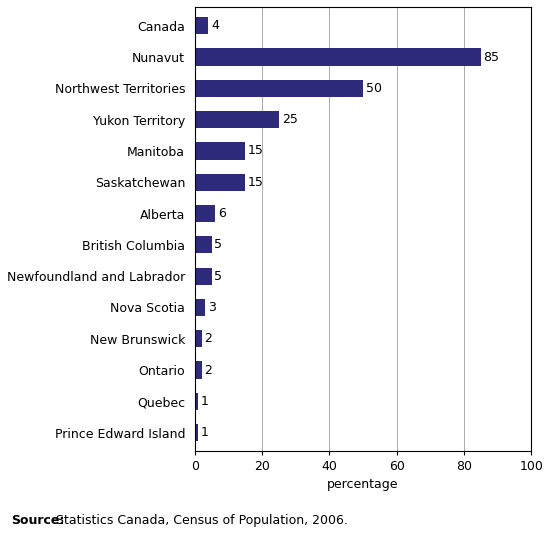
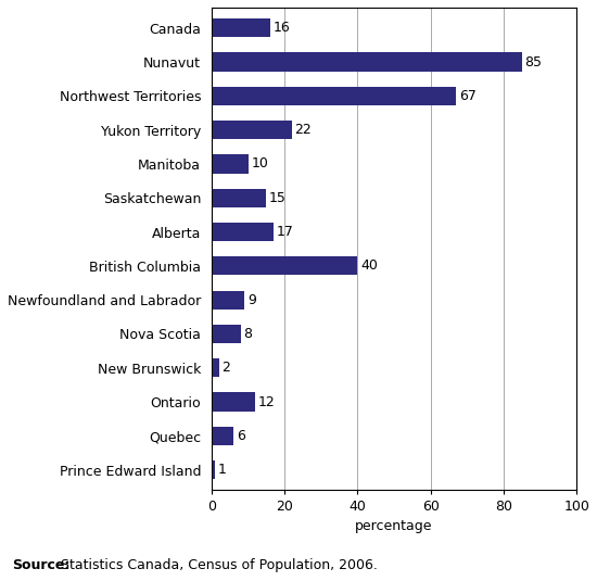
Canada: 4 -> 16
Northwest Territories: 50 -> 67
Yukon Territory: 25 -> 22
Manitoba: 15 -> 10
Alberta: 6 -> 17
British Columbia: 5 -> 40
Newfoundland and Labrador: 5 -> 9
Nova Scotia: 3 -> 8
Ontario: 2 -> 12
Quebec: 1 -> 6
